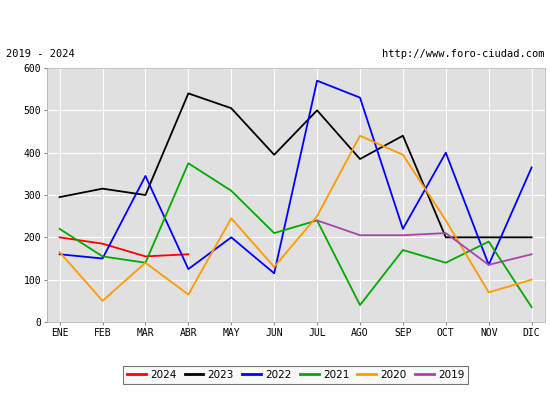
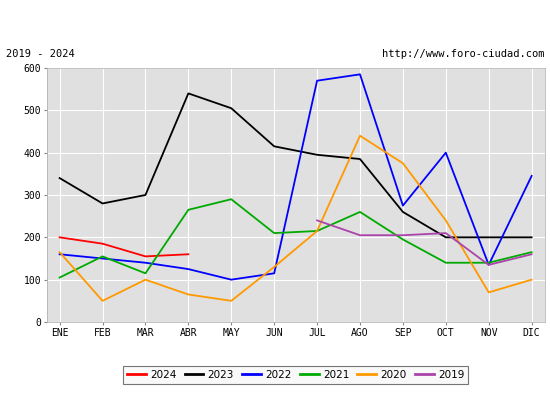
2023/ENE: 295 -> 340
2021/ENE: 220 -> 105
2023/FEB: 315 -> 280
2022/MAR: 345 -> 140
2021/MAR: 140 -> 115
2020/MAR: 140 -> 100
2021/ABR: 375 -> 265
2022/MAY: 200 -> 100
2021/MAY: 310 -> 290
2020/MAY: 245 -> 50
2023/JUN: 395 -> 415
2023/JUL: 500 -> 395
2021/JUL: 240 -> 215
2020/JUL: 250 -> 215
2022/AGO: 530 -> 585
2021/AGO: 40 -> 260
2023/SEP: 440 -> 260
2022/SEP: 220 -> 275
2021/SEP: 170 -> 195
2020/SEP: 395 -> 375
2021/NOV: 190 -> 140
2022/DIC: 365 -> 345
2021/DIC: 35 -> 165
